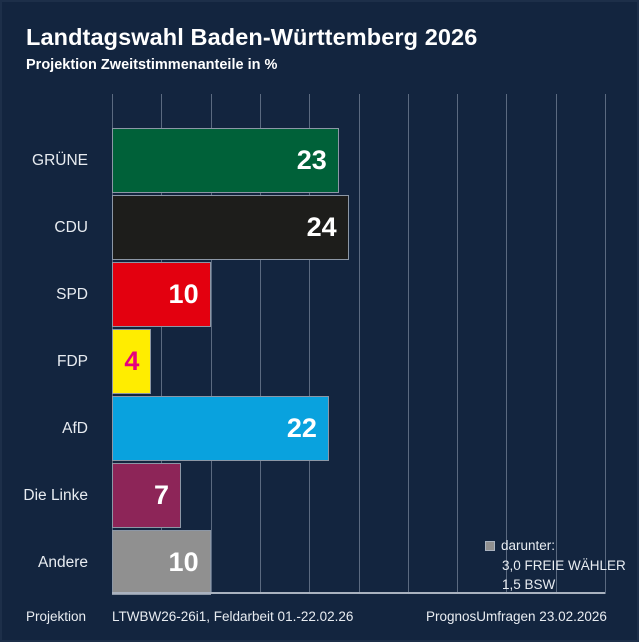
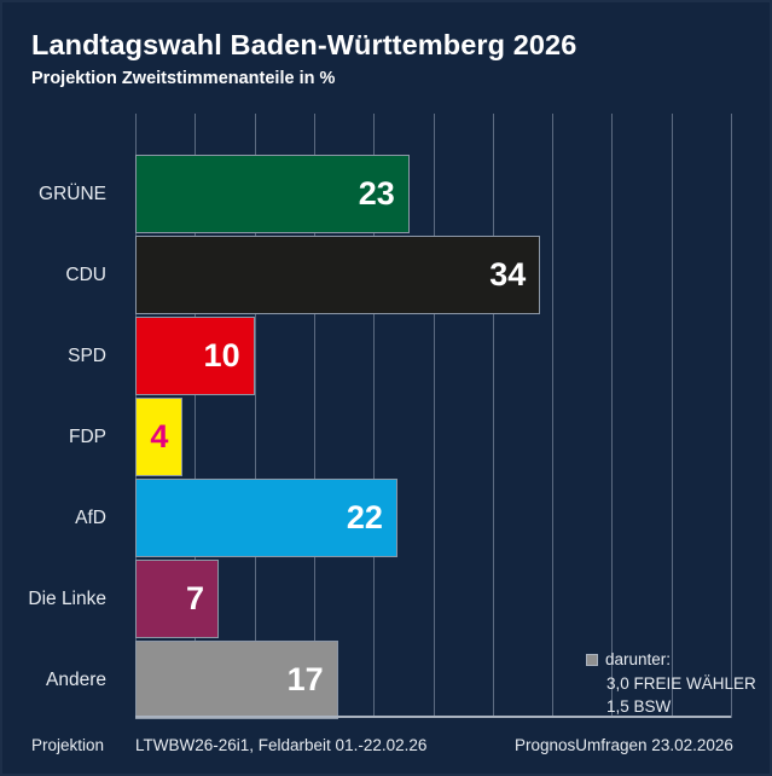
CDU: 24 -> 34
Andere: 10 -> 17
